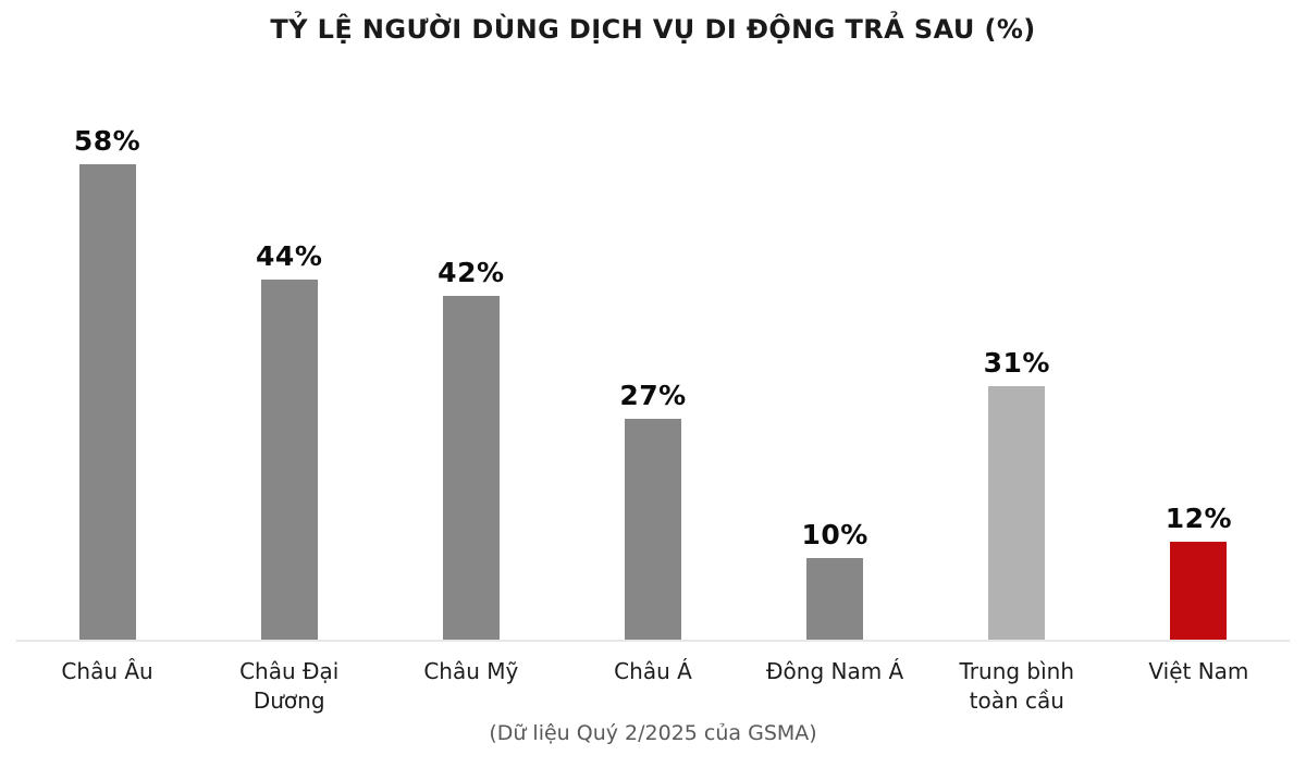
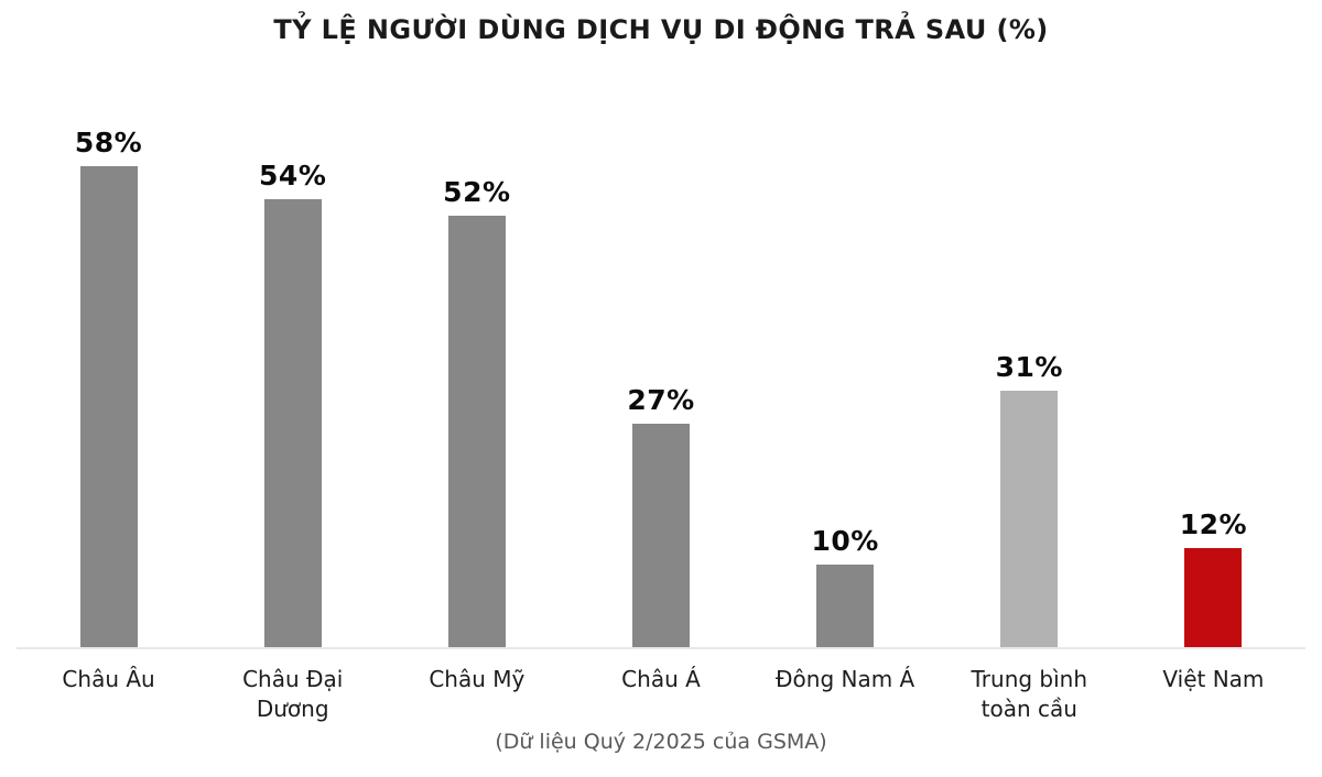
Châu Đại Dương: 44% -> 54%
Châu Mỹ: 42% -> 52%
